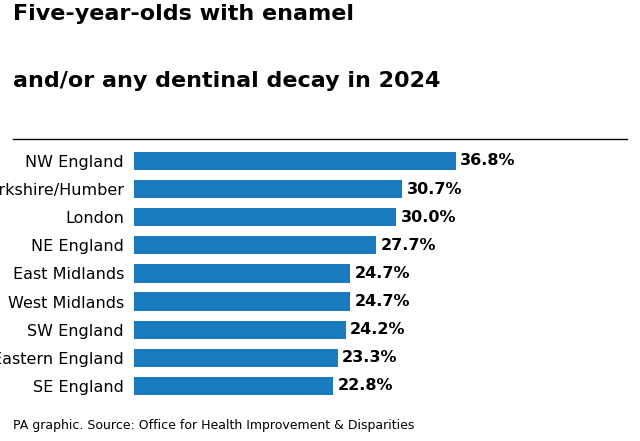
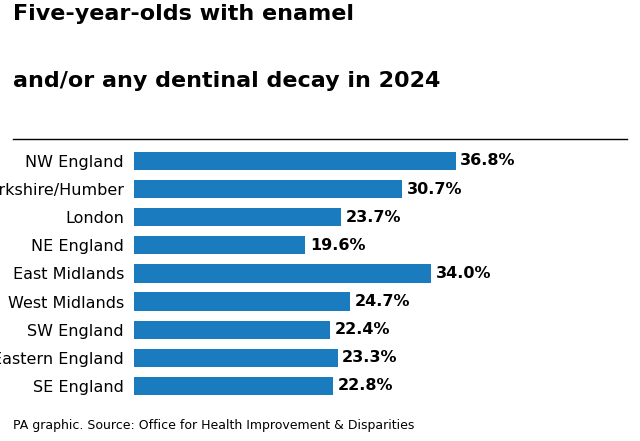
London: 30.0% -> 23.7%
NE England: 27.7% -> 19.6%
East Midlands: 24.7% -> 34.0%
SW England: 24.2% -> 22.4%
